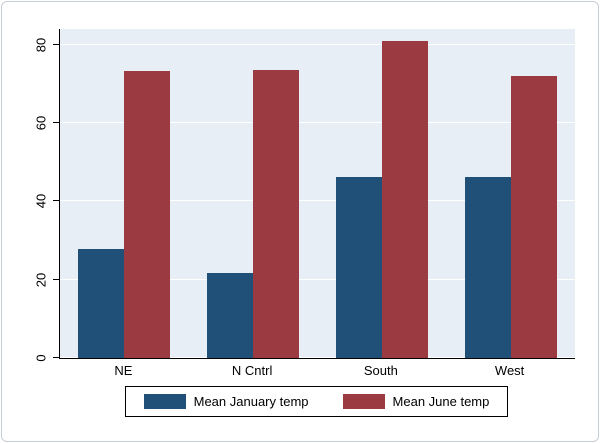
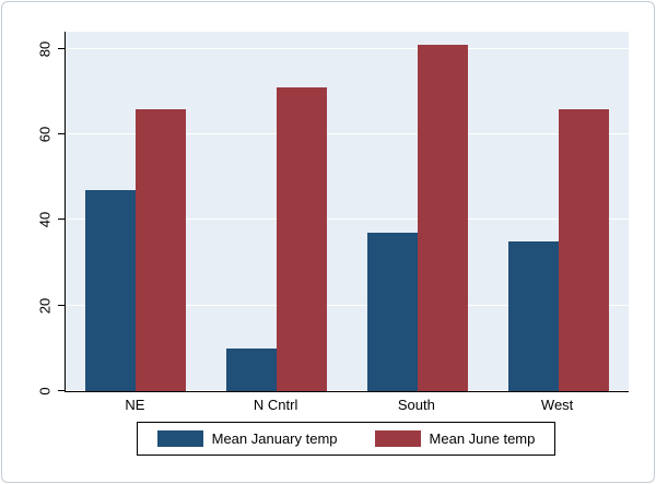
Mean January temp/NE: 28 -> 47
Mean June temp/NE: 73 -> 66
Mean January temp/N Cntrl: 22 -> 10
Mean June temp/N Cntrl: 74 -> 71
Mean January temp/South: 46 -> 37
Mean January temp/West: 46 -> 35
Mean June temp/West: 72 -> 66
